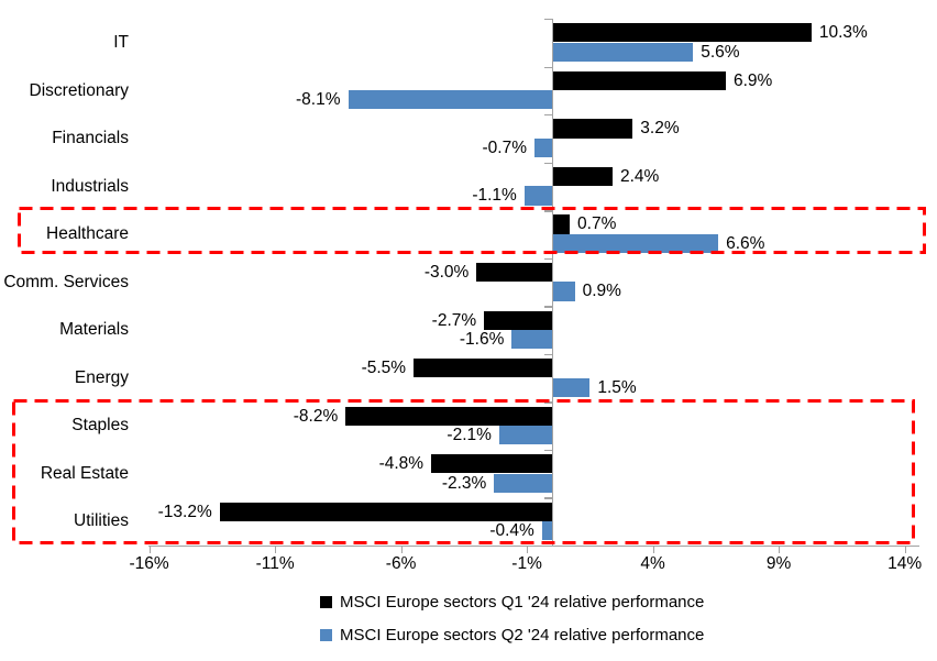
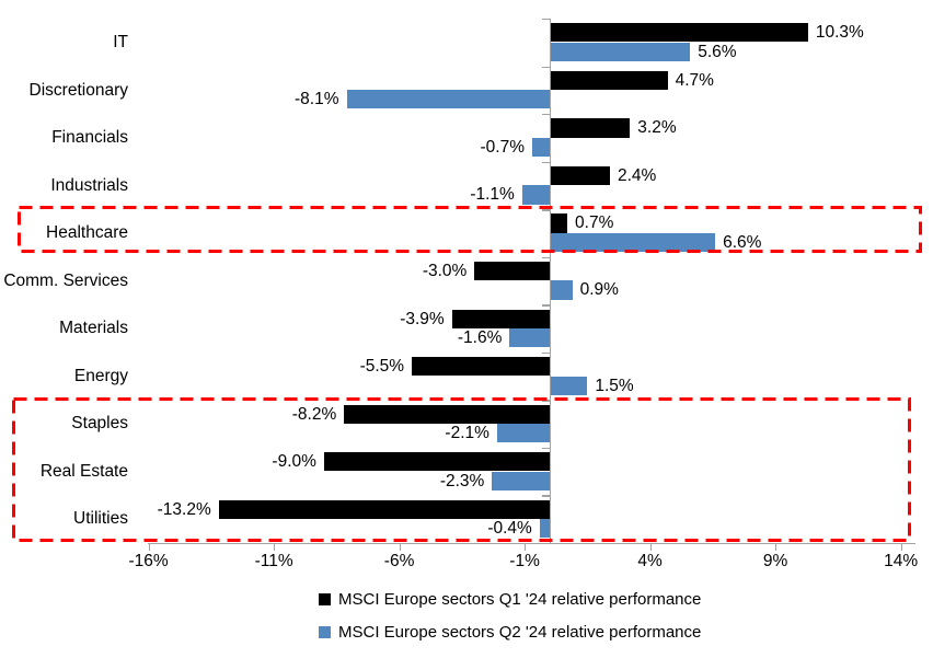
MSCI Europe sectors Q1 '24 relative performance/Discretionary: 6.9% -> 4.7%
MSCI Europe sectors Q1 '24 relative performance/Materials: -2.7% -> -3.9%
MSCI Europe sectors Q1 '24 relative performance/Real Estate: -4.8% -> -9.0%
